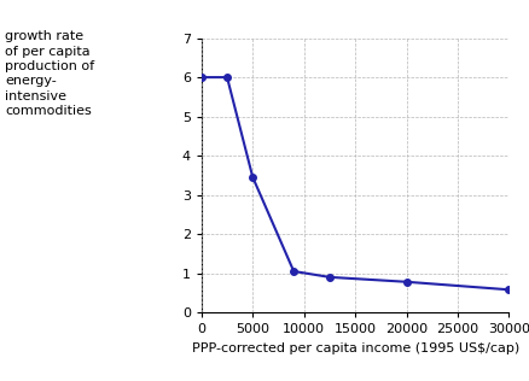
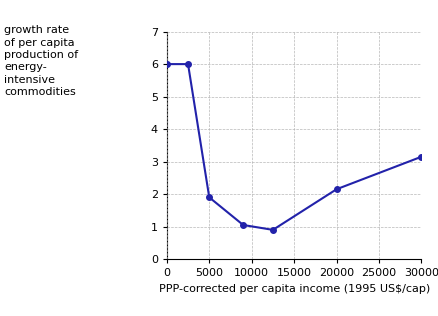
5000: 3.45 -> 1.90
20000: 0.78 -> 2.15
30000: 0.58 -> 3.15
